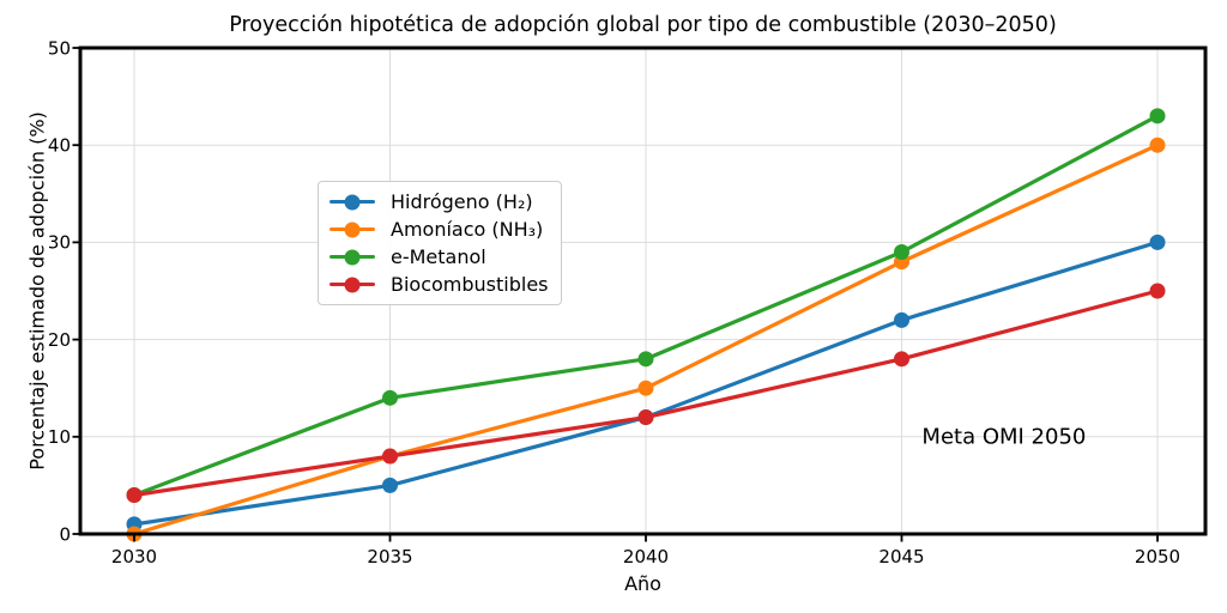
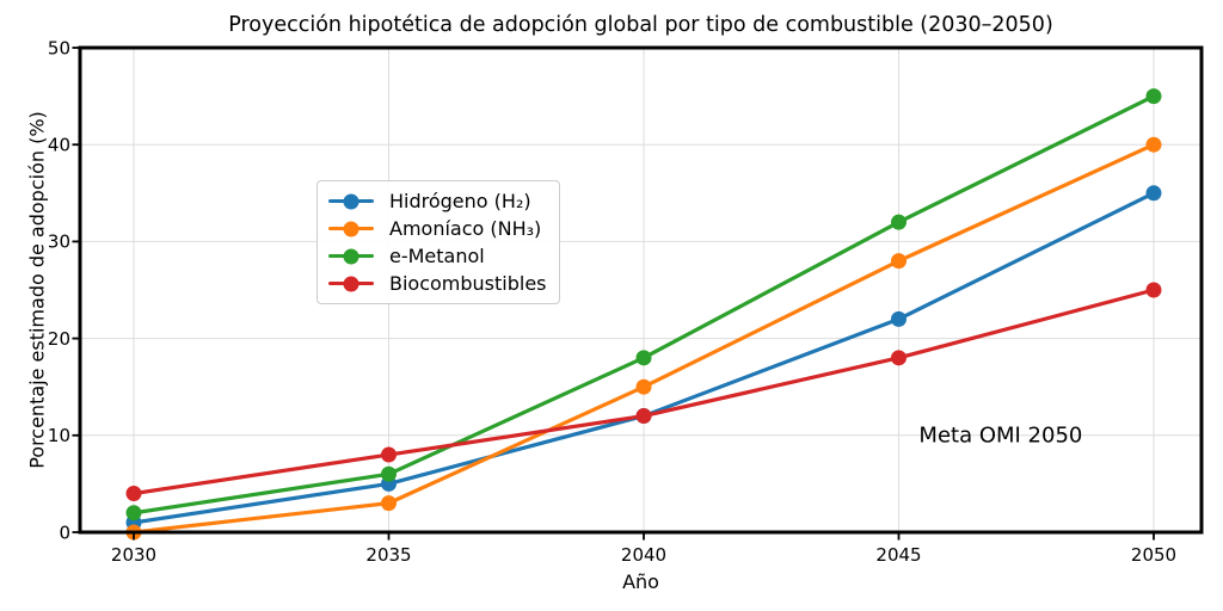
e-Metanol/2030: 4 -> 2
Amoníaco (NH₃)/2035: 8 -> 3
e-Metanol/2035: 14 -> 6
e-Metanol/2045: 29 -> 32
Hidrógeno (H₂)/2050: 30 -> 35
e-Metanol/2050: 43 -> 45
